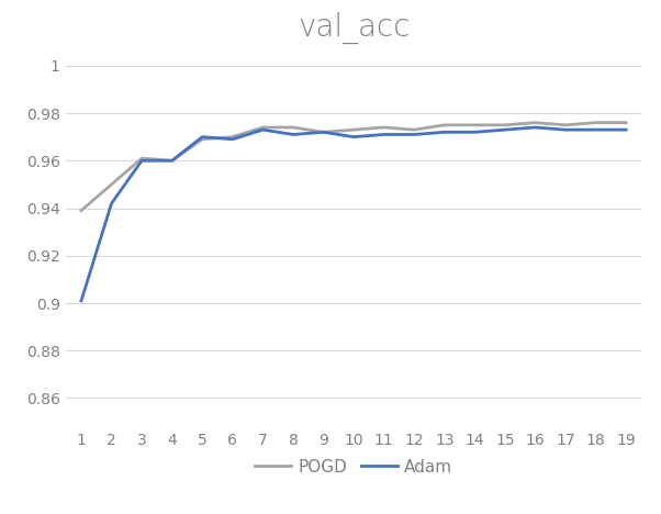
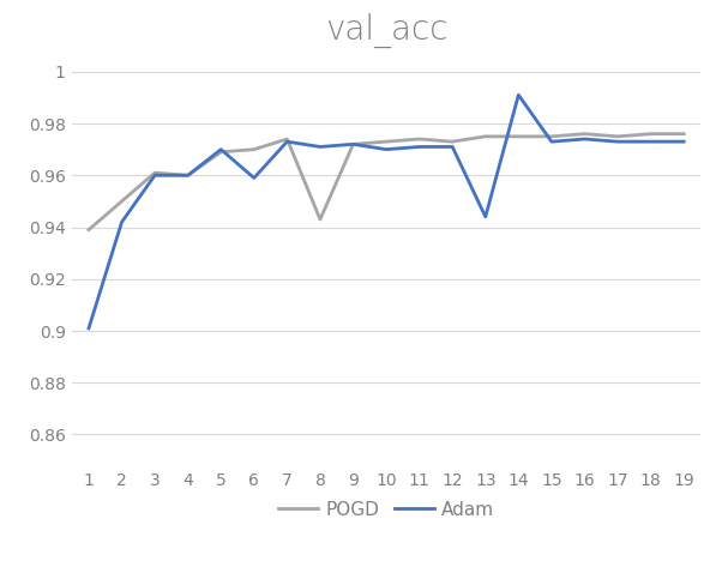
Adam/6: 0.969 -> 0.959
POGD/8: 0.974 -> 0.943
Adam/13: 0.972 -> 0.944
Adam/14: 0.972 -> 0.991
